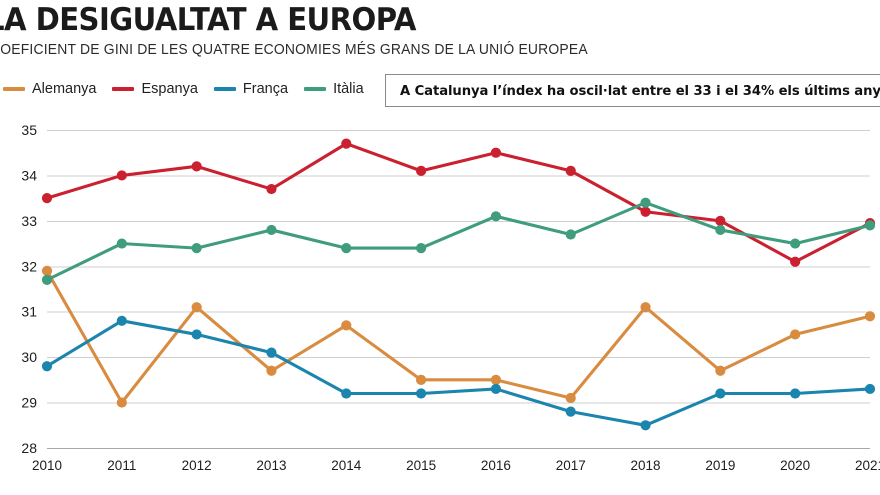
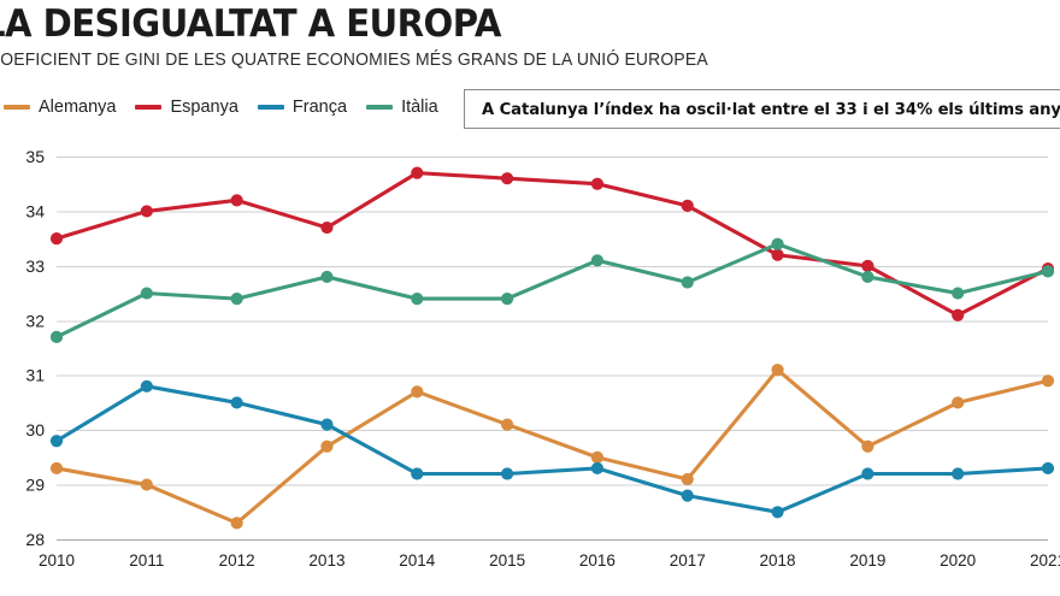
Alemanya/2010: 31.9 -> 29.3
Alemanya/2012: 31.1 -> 28.3
Alemanya/2015: 29.5 -> 30.1
Espanya/2015: 34.1 -> 34.6
